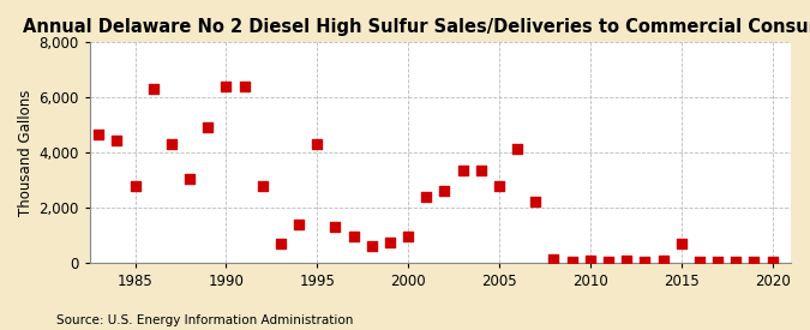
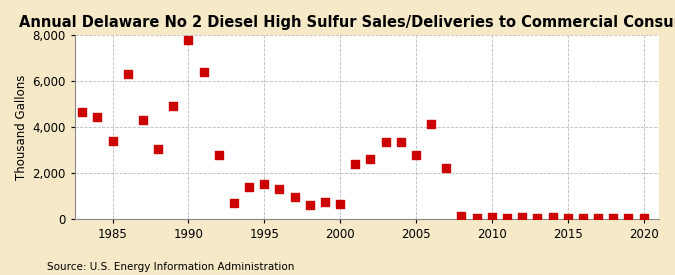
1985: 2,800 -> 3,400
1990: 6,400 -> 7,800
1995: 4,300 -> 1,500
2000: 950 -> 650
2015: 700 -> 50
